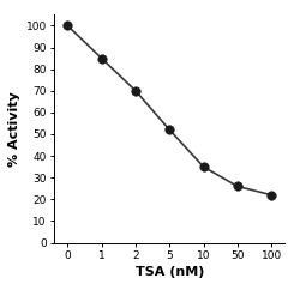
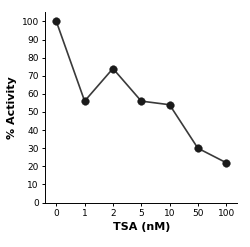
1: 85 -> 56
2: 70 -> 74
5: 52 -> 56
10: 35 -> 54
50: 26 -> 30
